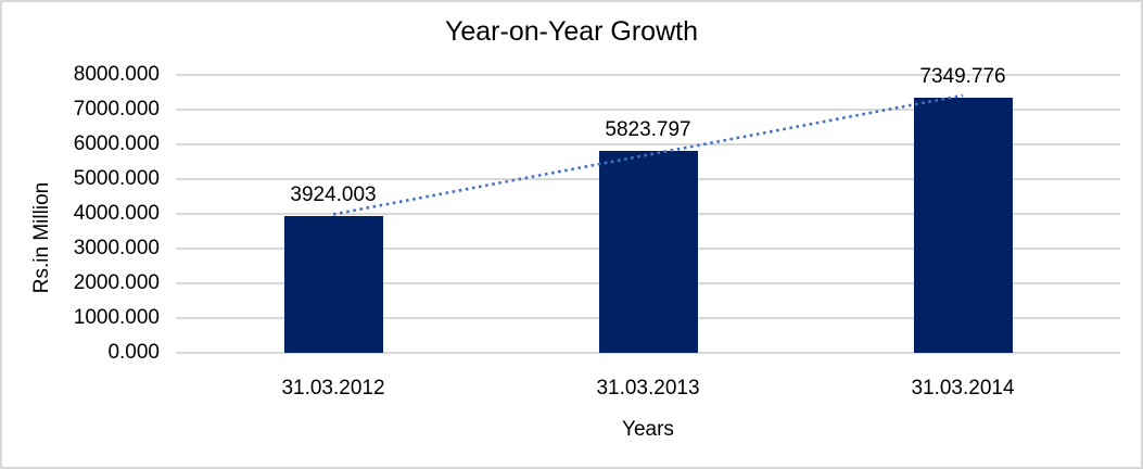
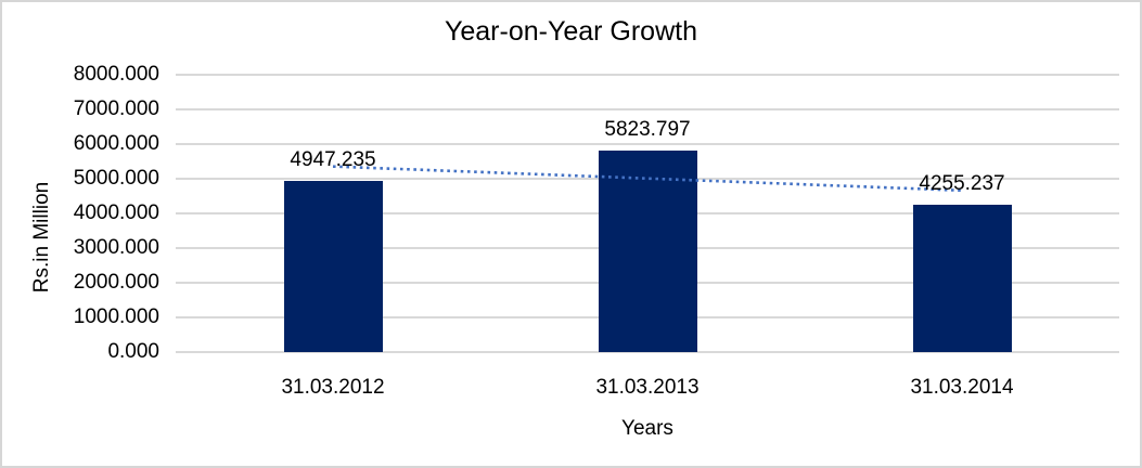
31.03.2012: 3924.003 -> 4947.235
31.03.2014: 7349.776 -> 4255.237
